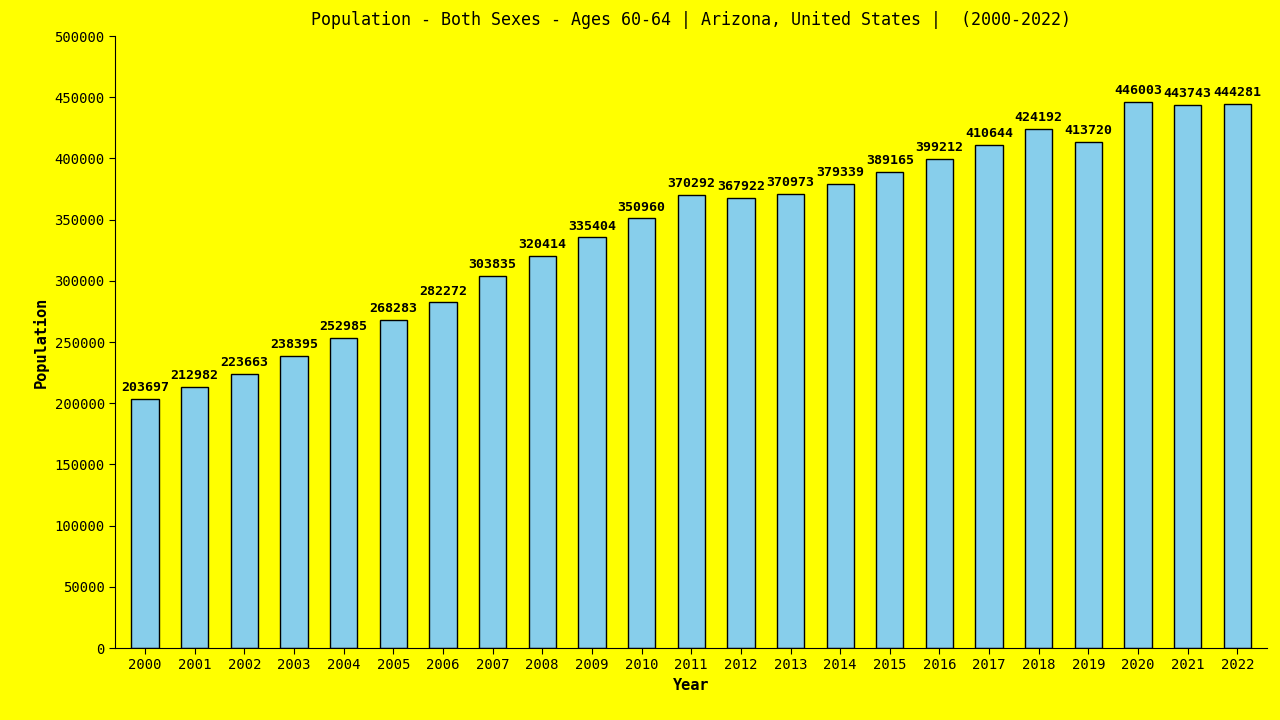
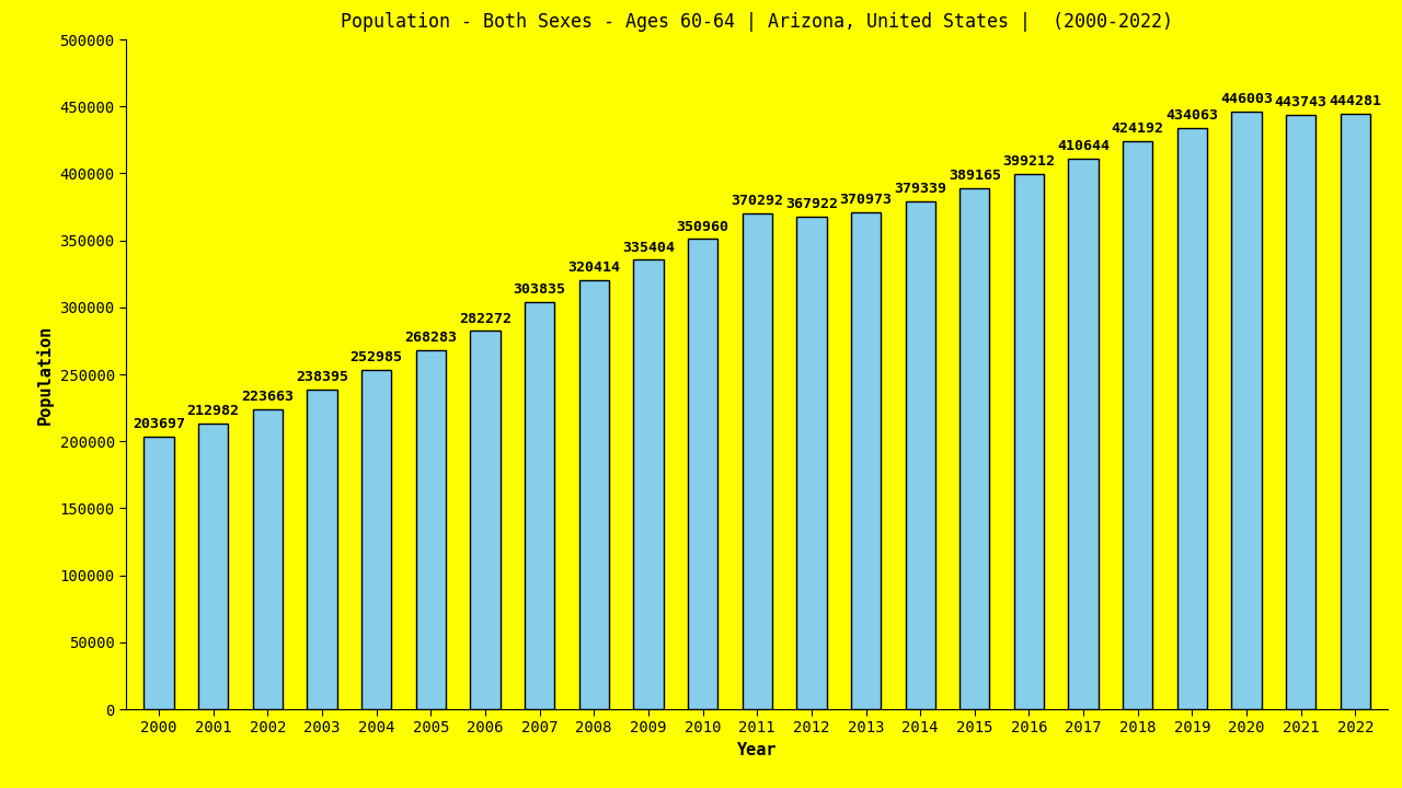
2019: 413720 -> 434063
